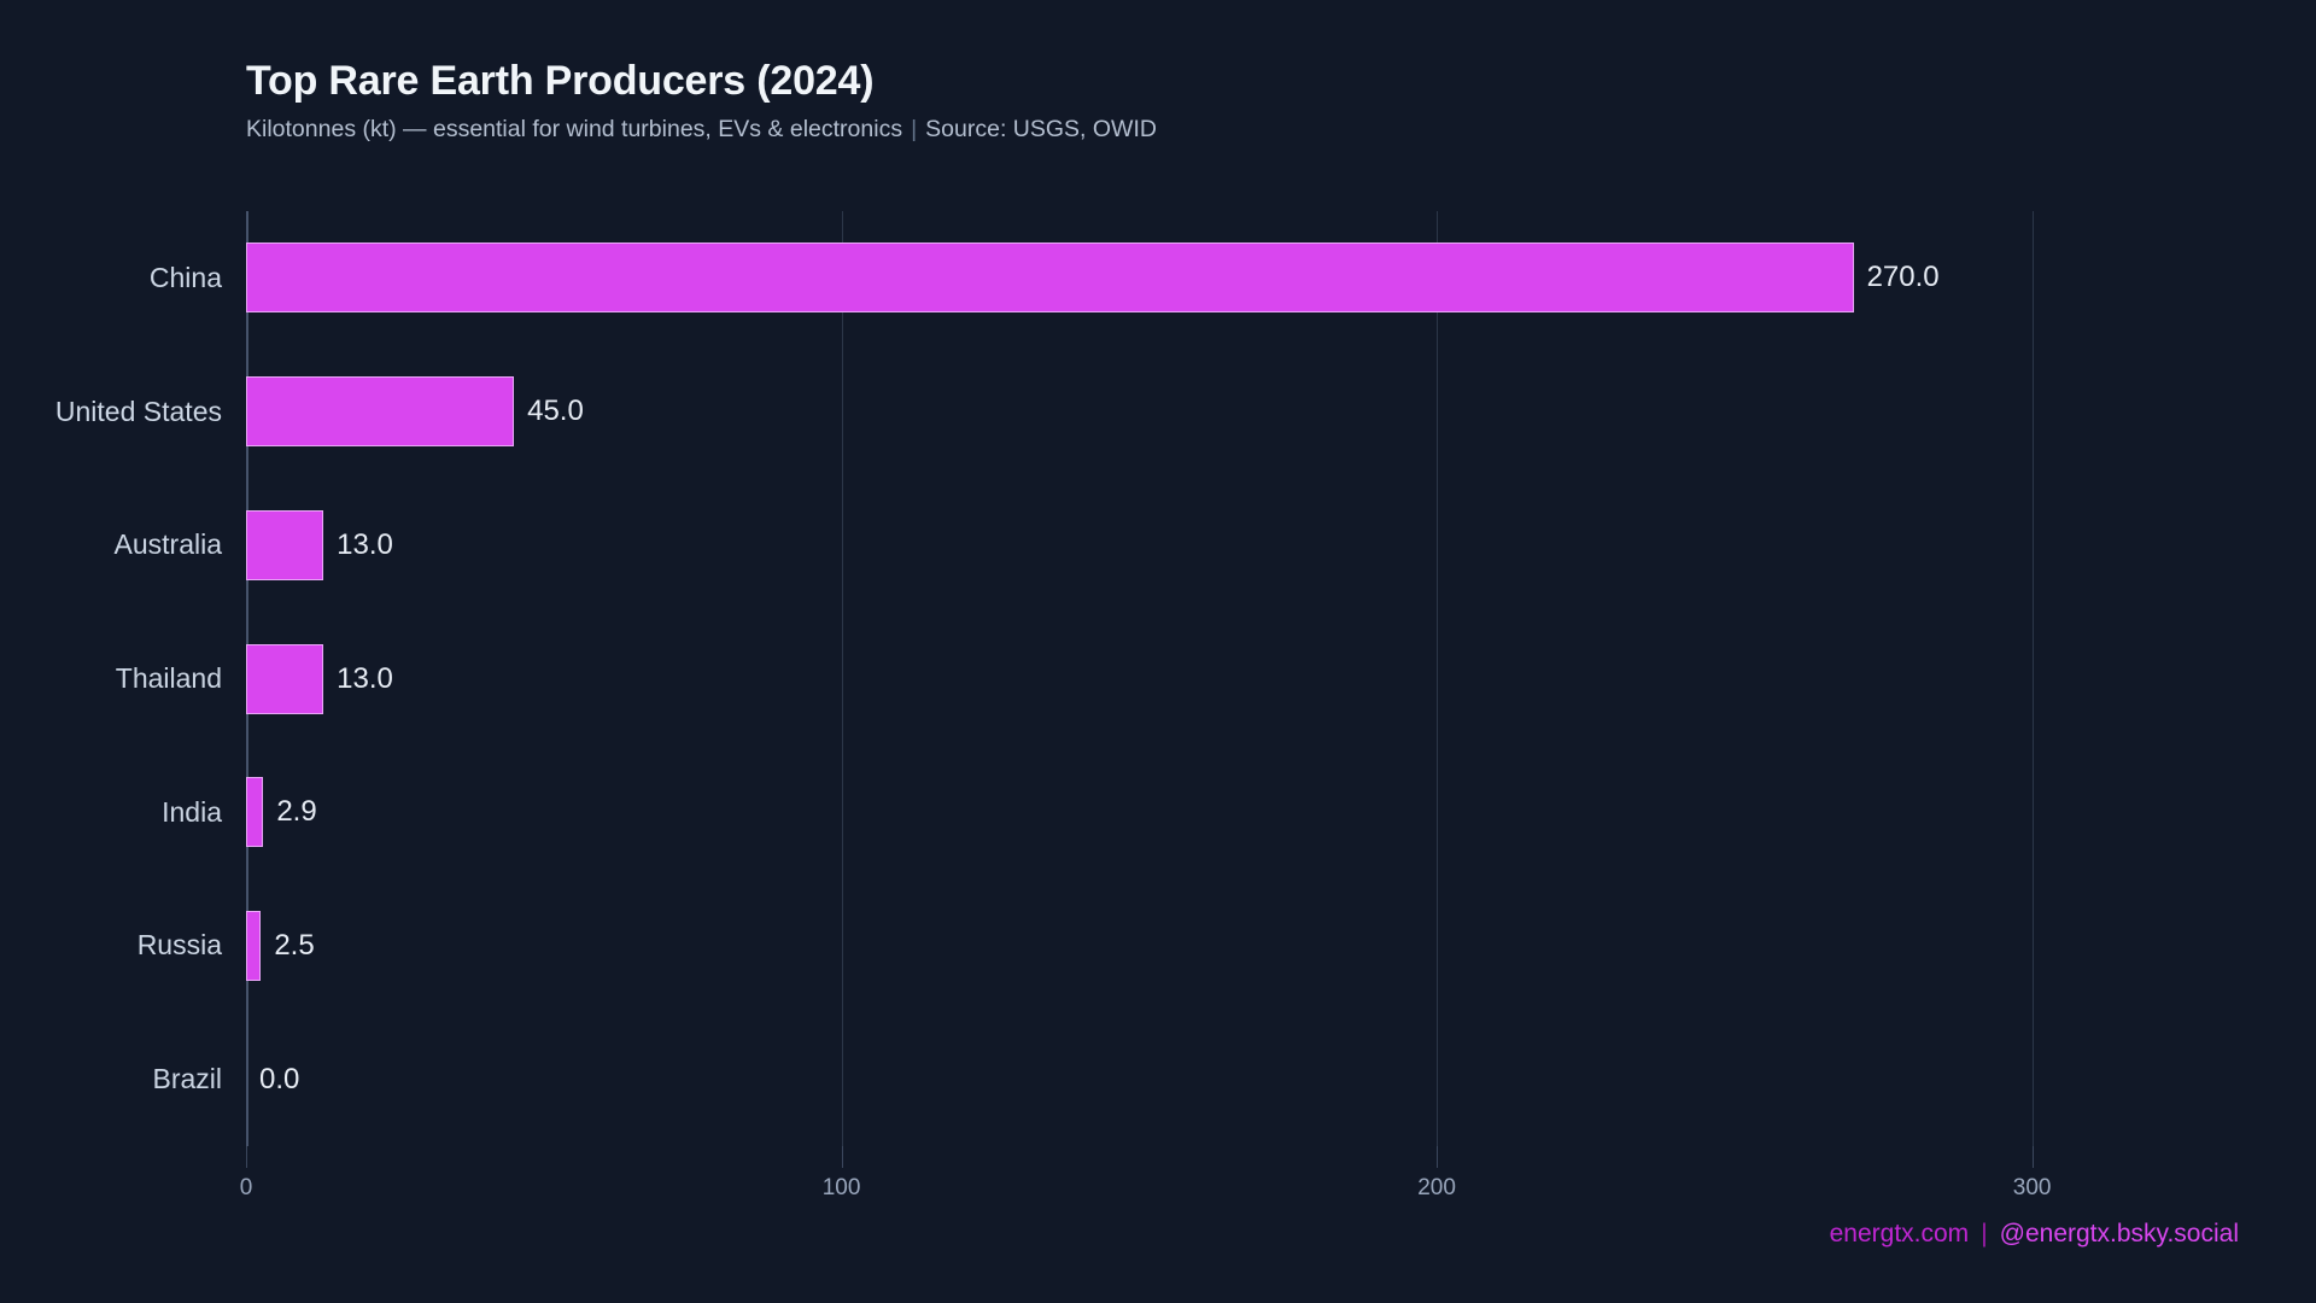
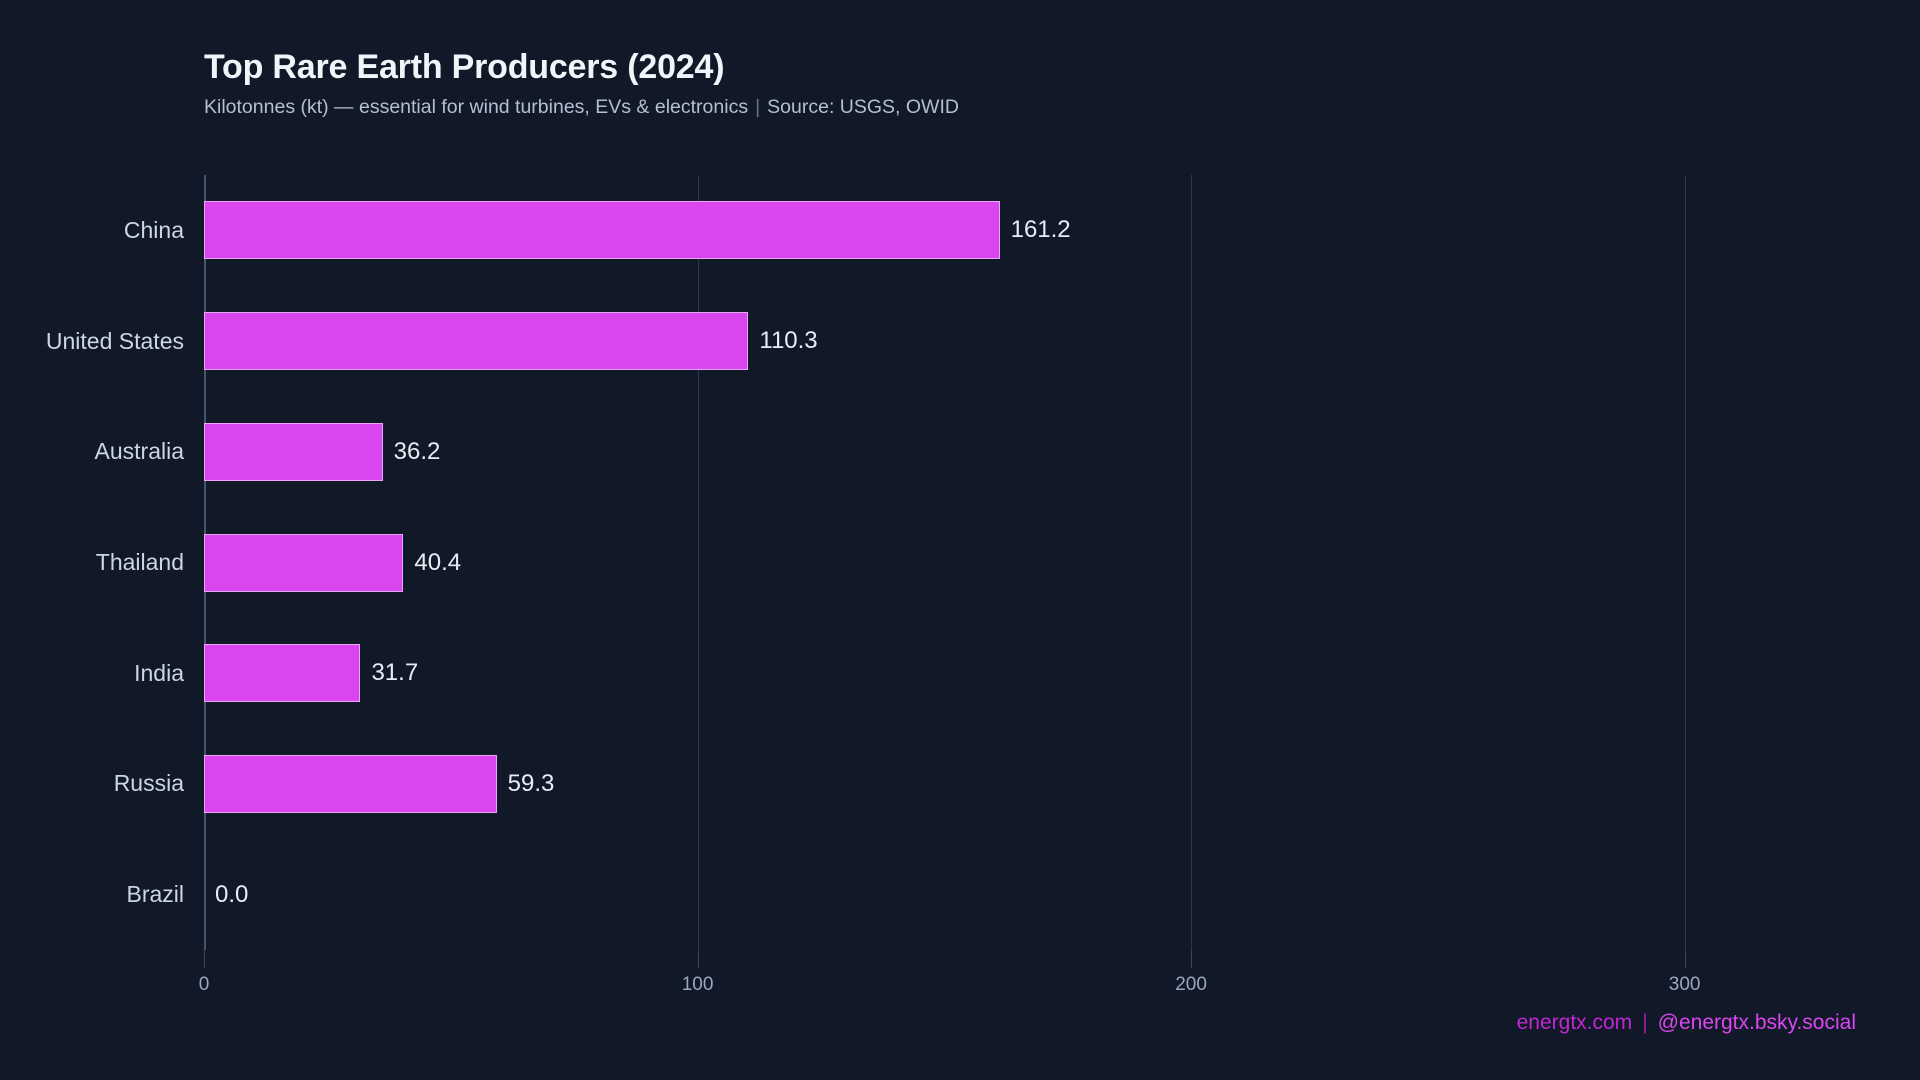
China: 270.0 -> 161.2
United States: 45.0 -> 110.3
Australia: 13.0 -> 36.2
Thailand: 13.0 -> 40.4
India: 2.9 -> 31.7
Russia: 2.5 -> 59.3
